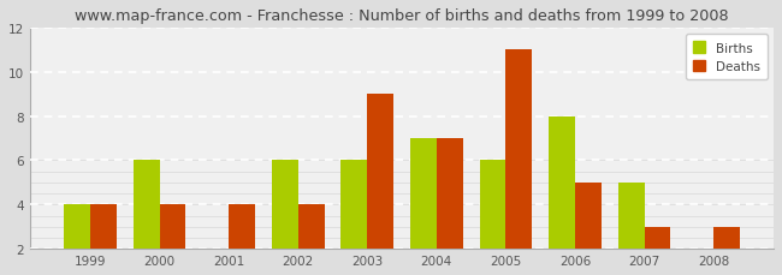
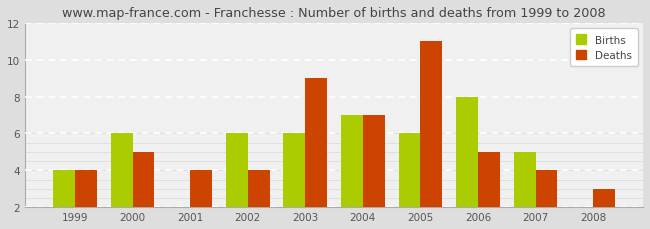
Deaths/2000: 4 -> 5
Deaths/2007: 3 -> 4
